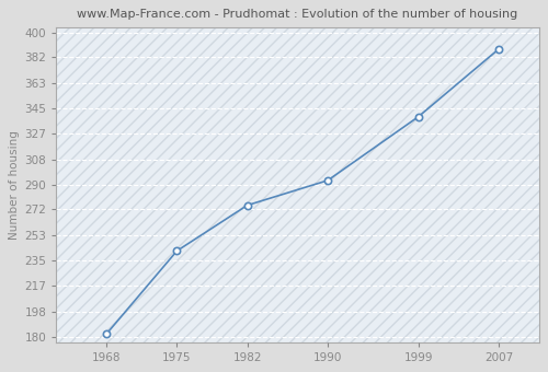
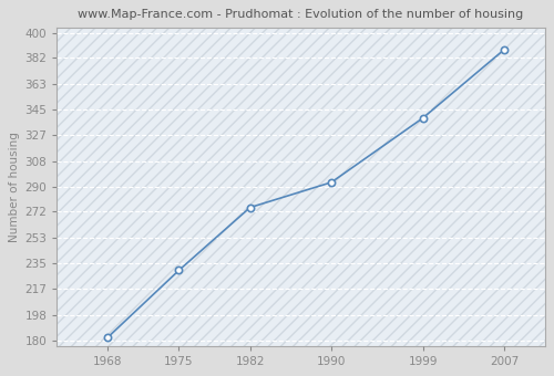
1975: 242 -> 230
